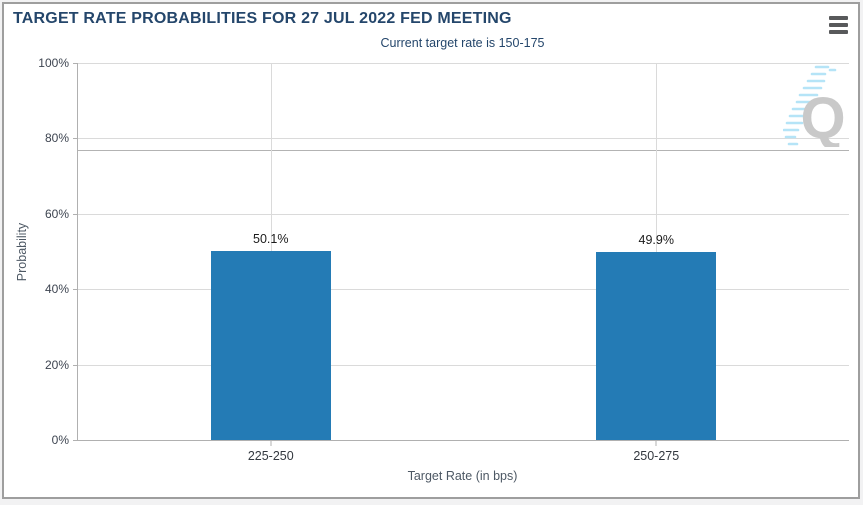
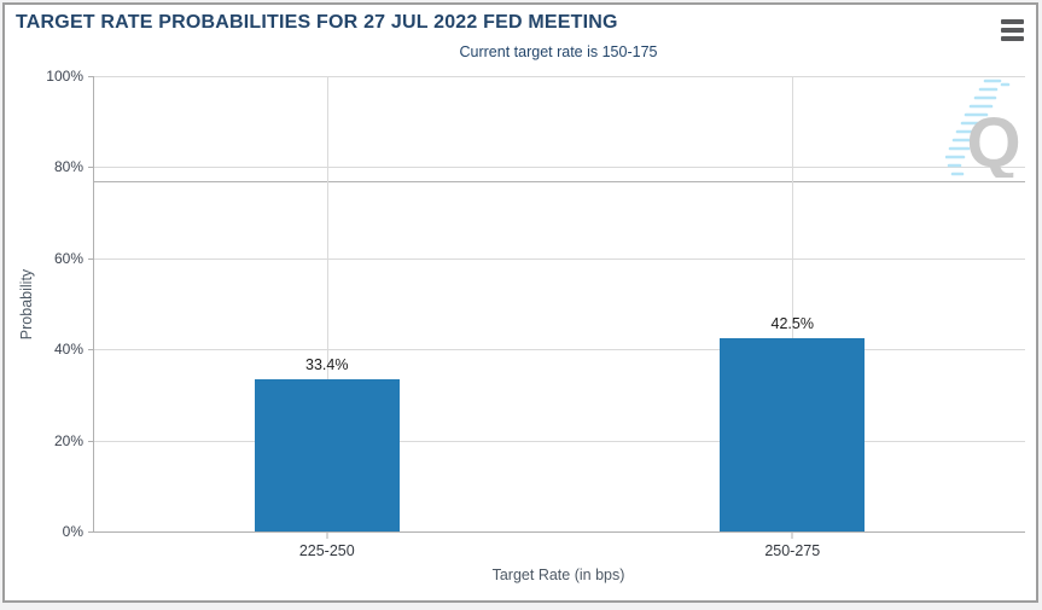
225-250: 50.1% -> 33.4%
250-275: 49.9% -> 42.5%
